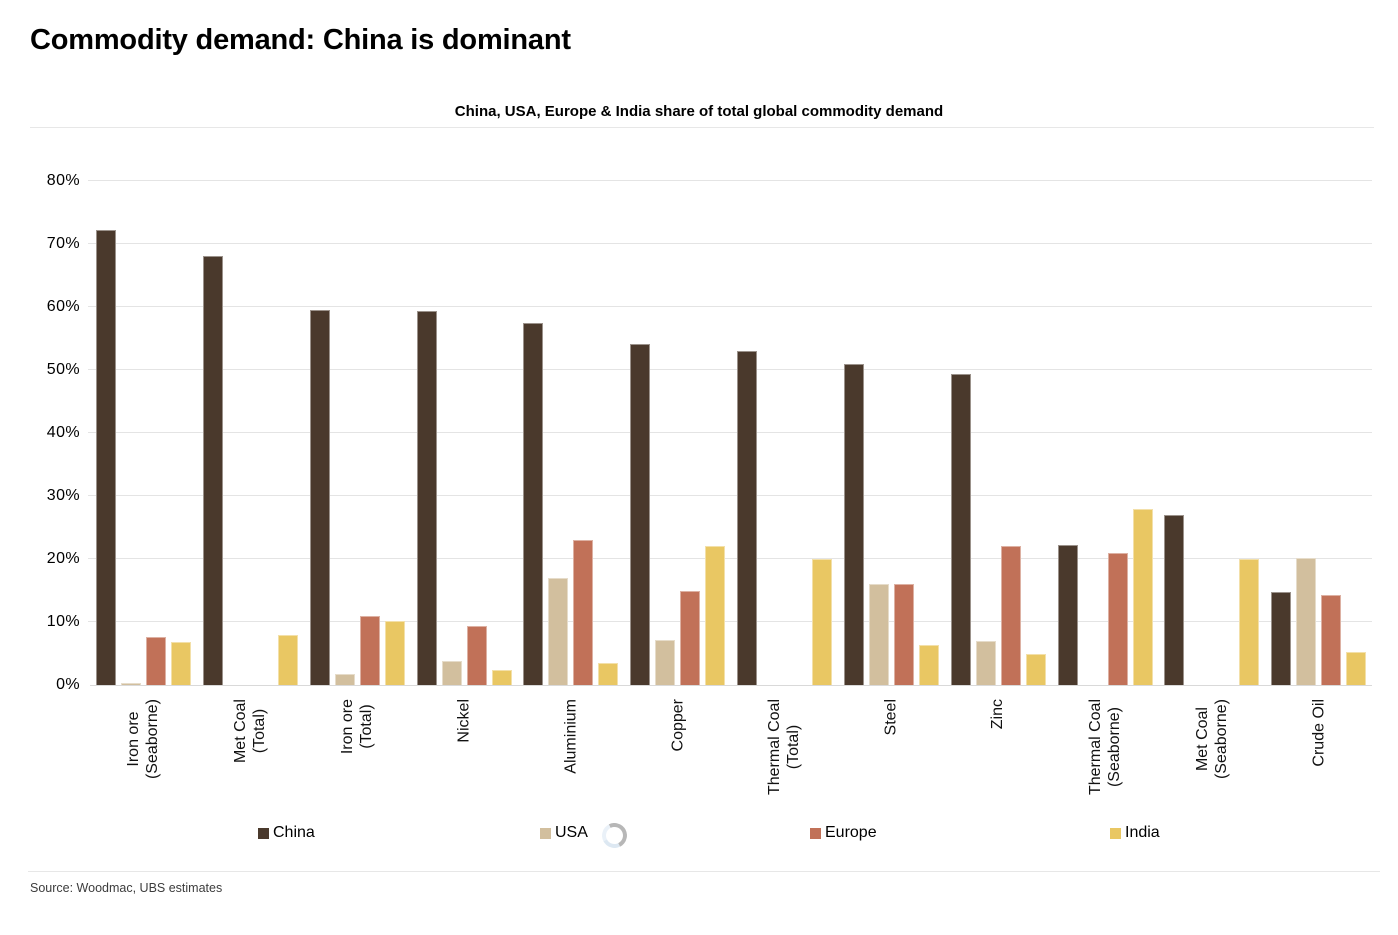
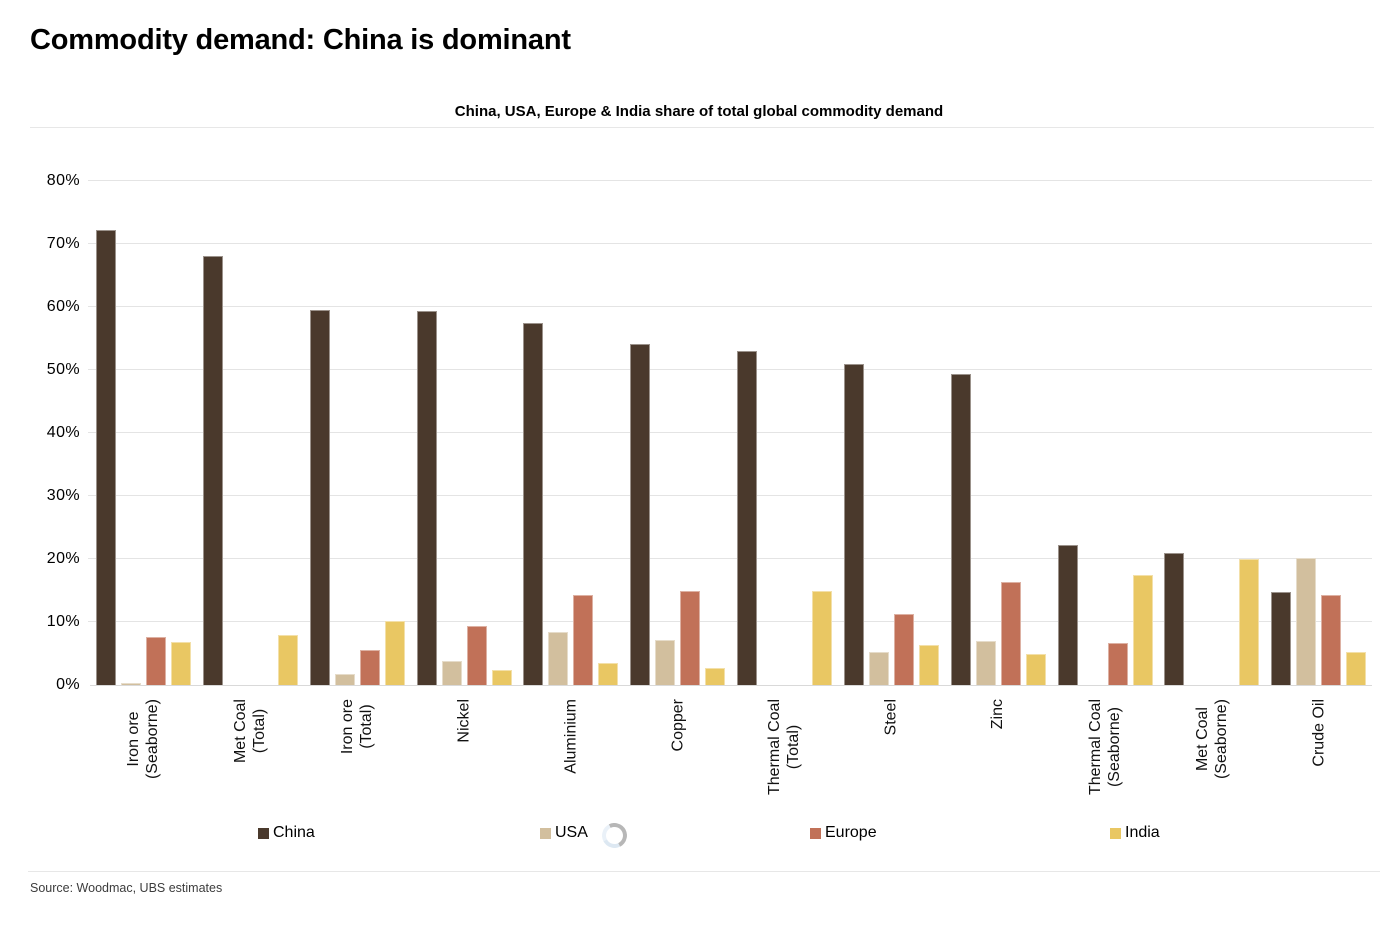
Europe/Iron ore (Total): 11% -> 6%
USA/Aluminium: 17% -> 8%
Europe/Aluminium: 23% -> 14%
India/Copper: 22% -> 3%
India/Thermal Coal (Total): 20% -> 15%
USA/Steel: 16% -> 5%
Europe/Steel: 16% -> 11%
Europe/Zinc: 22% -> 16%
Europe/Thermal Coal (Seaborne): 21% -> 7%
India/Thermal Coal (Seaborne): 28% -> 18%
China/Met Coal (Seaborne): 27% -> 21%
